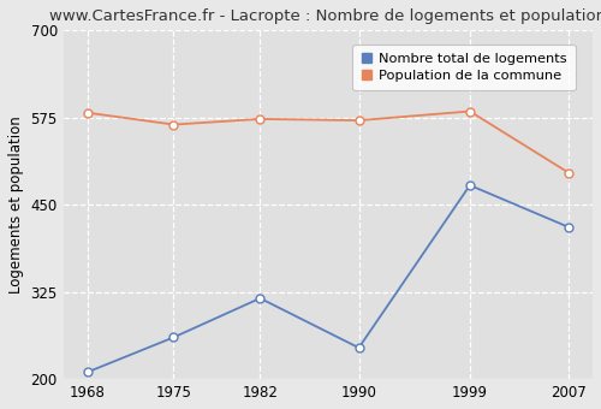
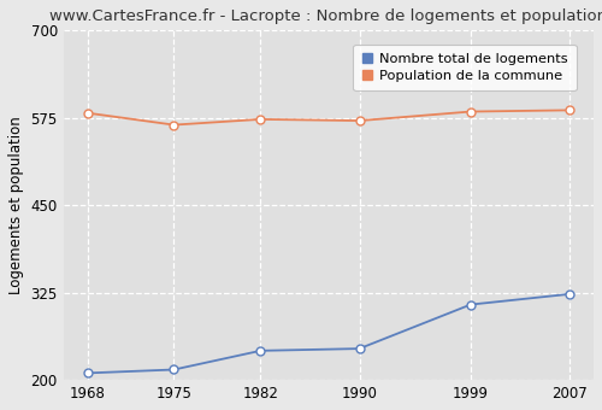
Nombre total de logements/1975: 260 -> 215
Nombre total de logements/1982: 316 -> 242
Nombre total de logements/1999: 478 -> 308
Nombre total de logements/2007: 418 -> 323
Population de la commune/2007: 496 -> 586
